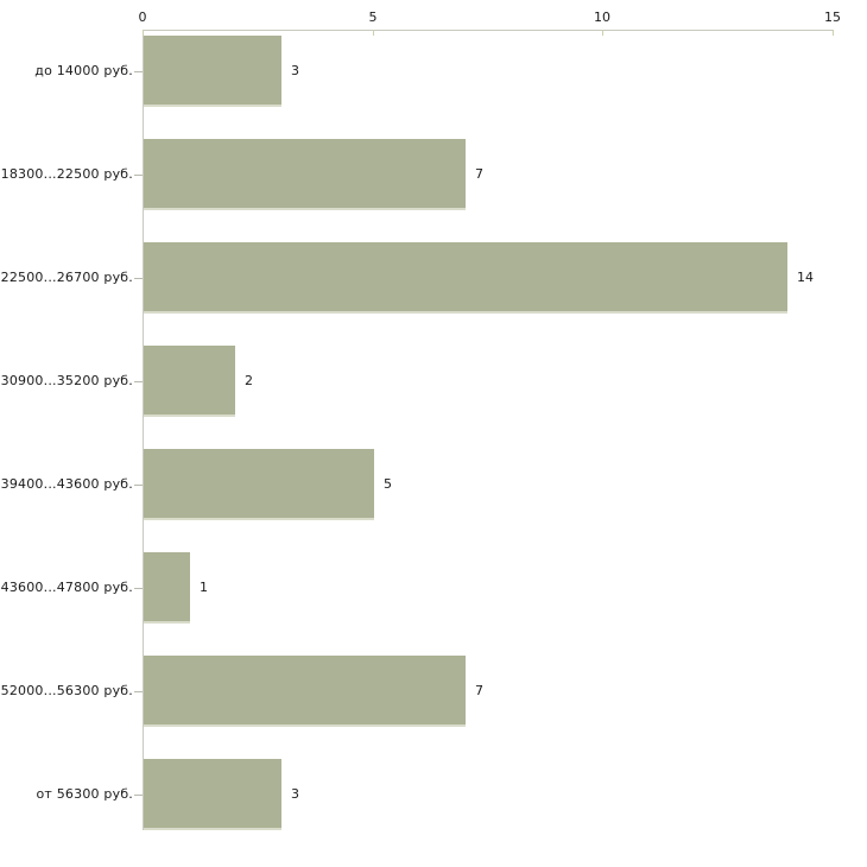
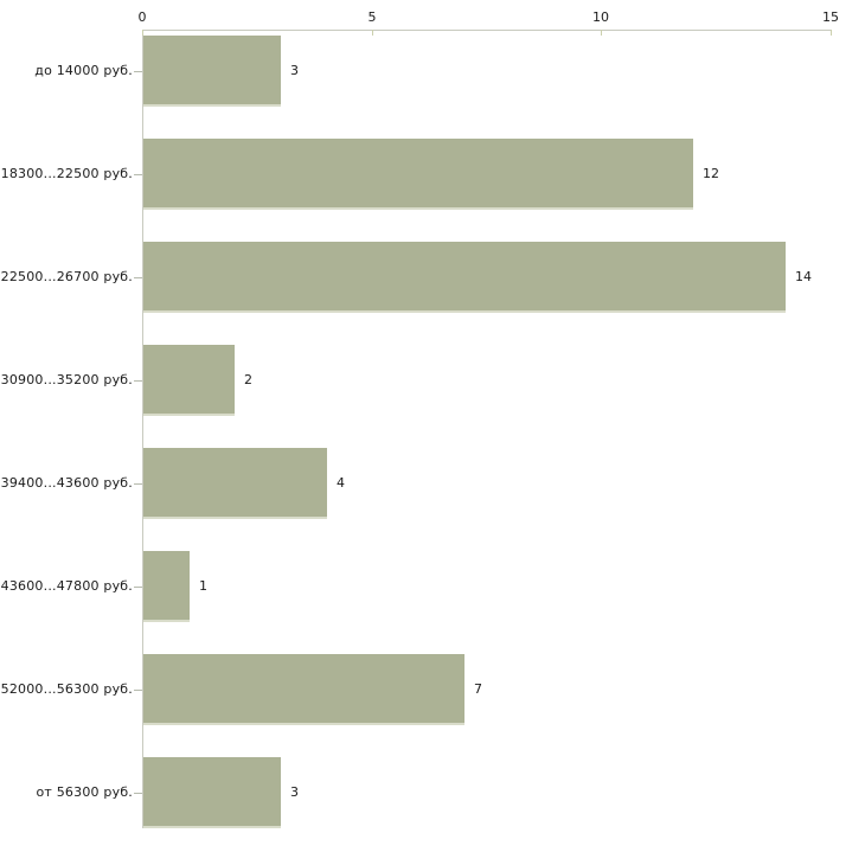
18300...22500 руб.: 7 -> 12
39400...43600 руб.: 5 -> 4
